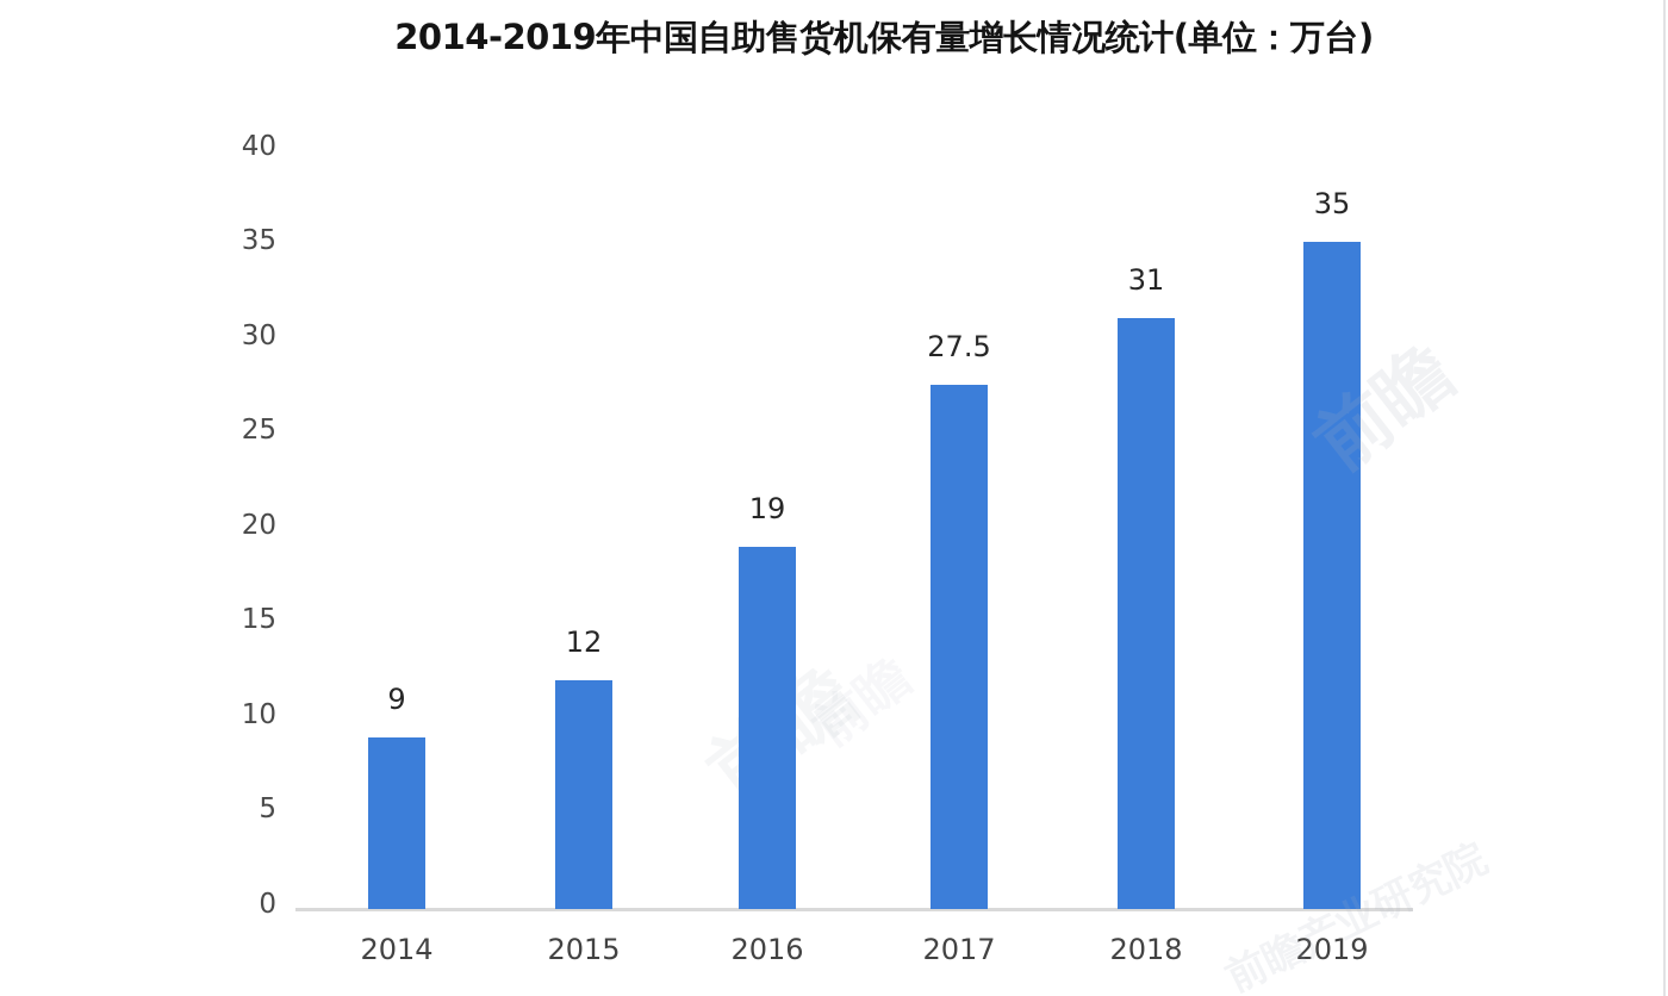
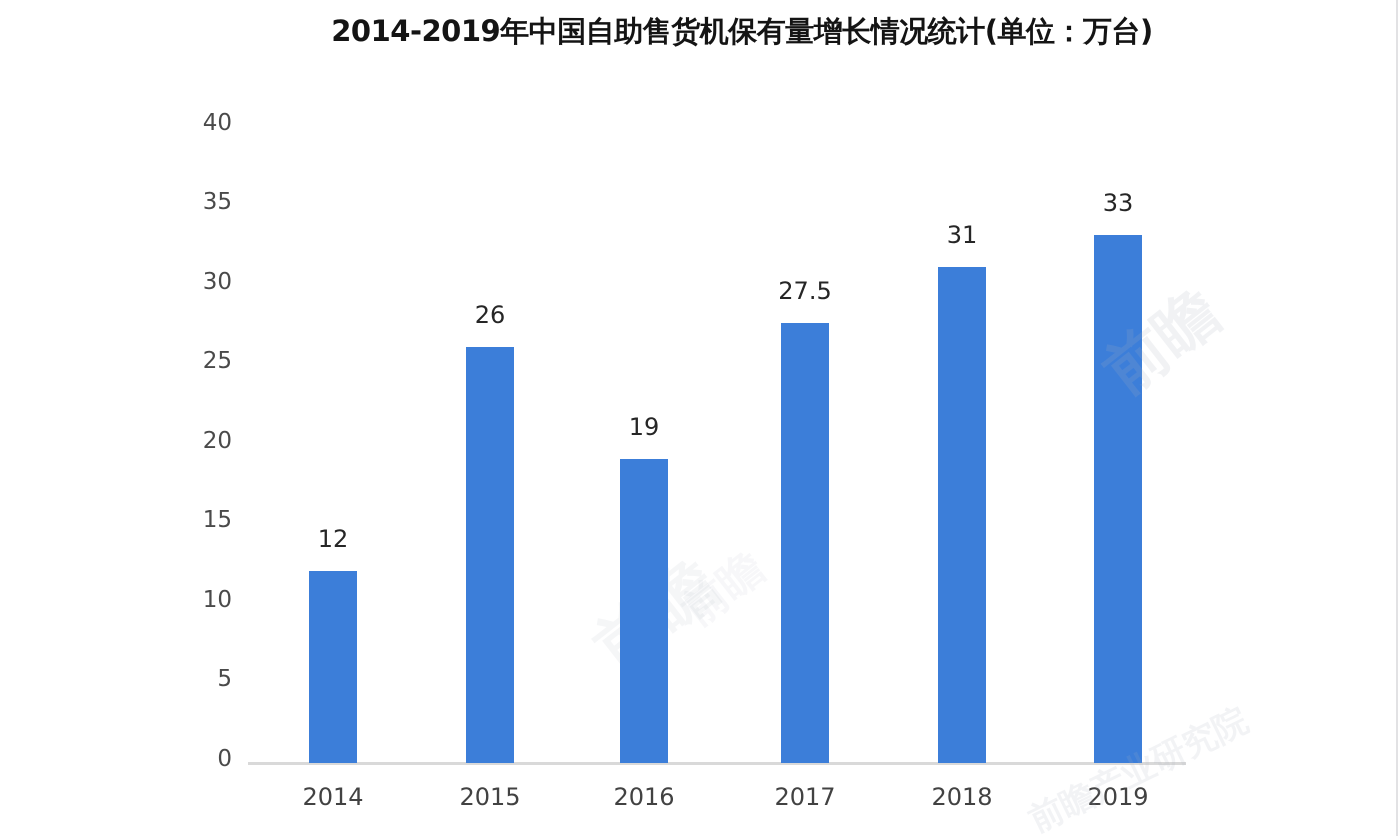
2014: 9 -> 12
2015: 12 -> 26
2019: 35 -> 33
